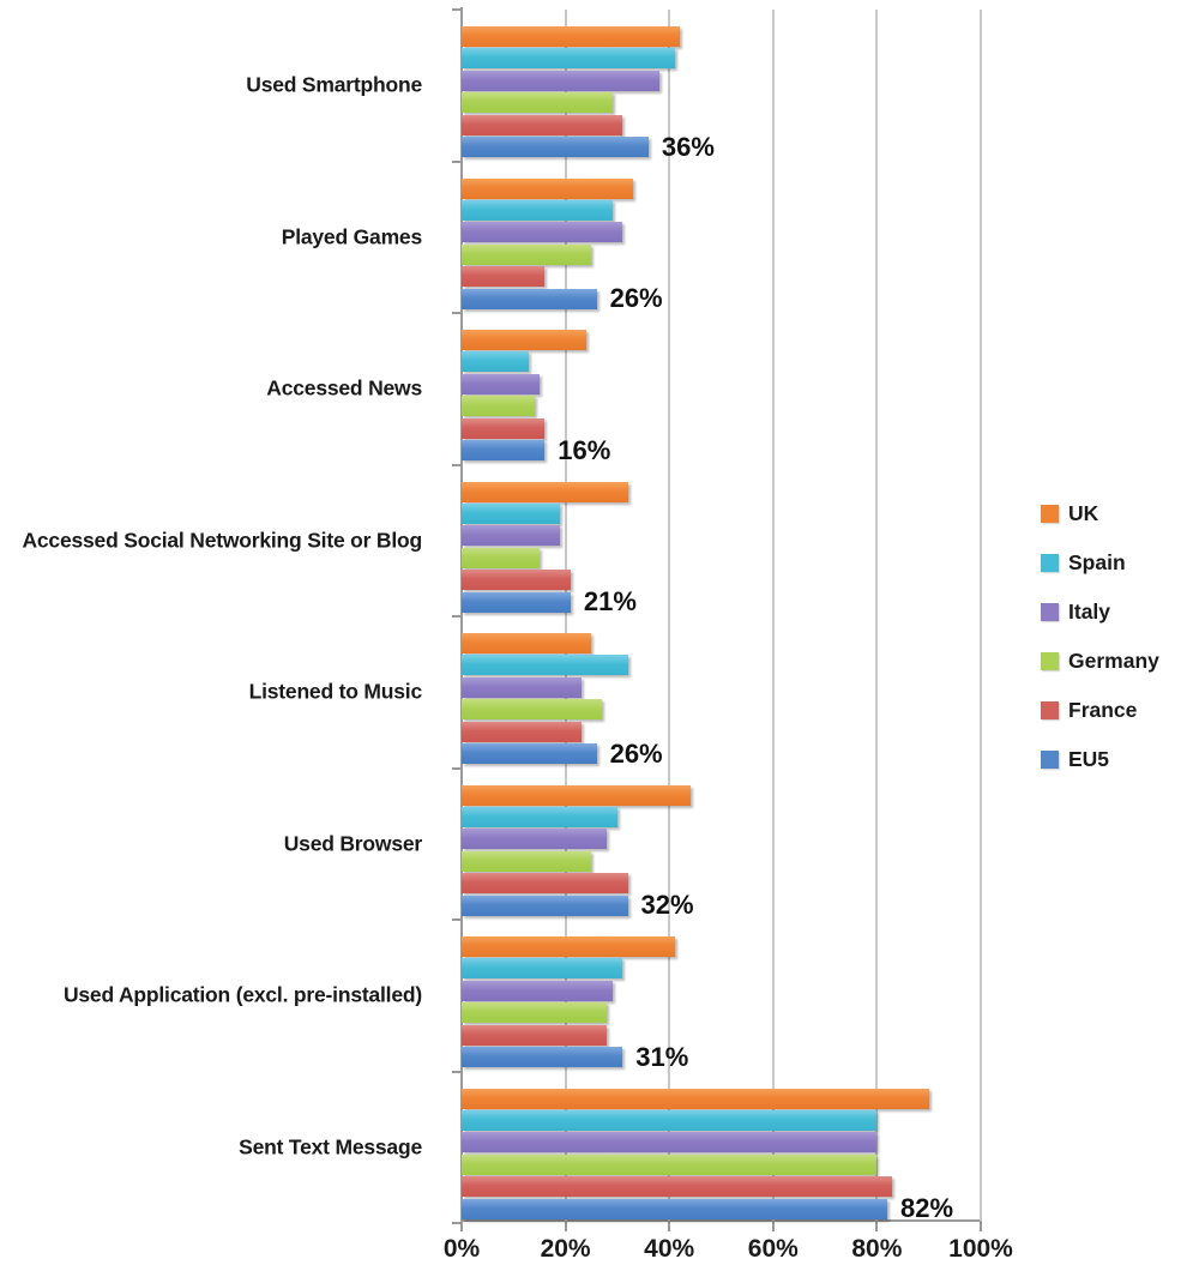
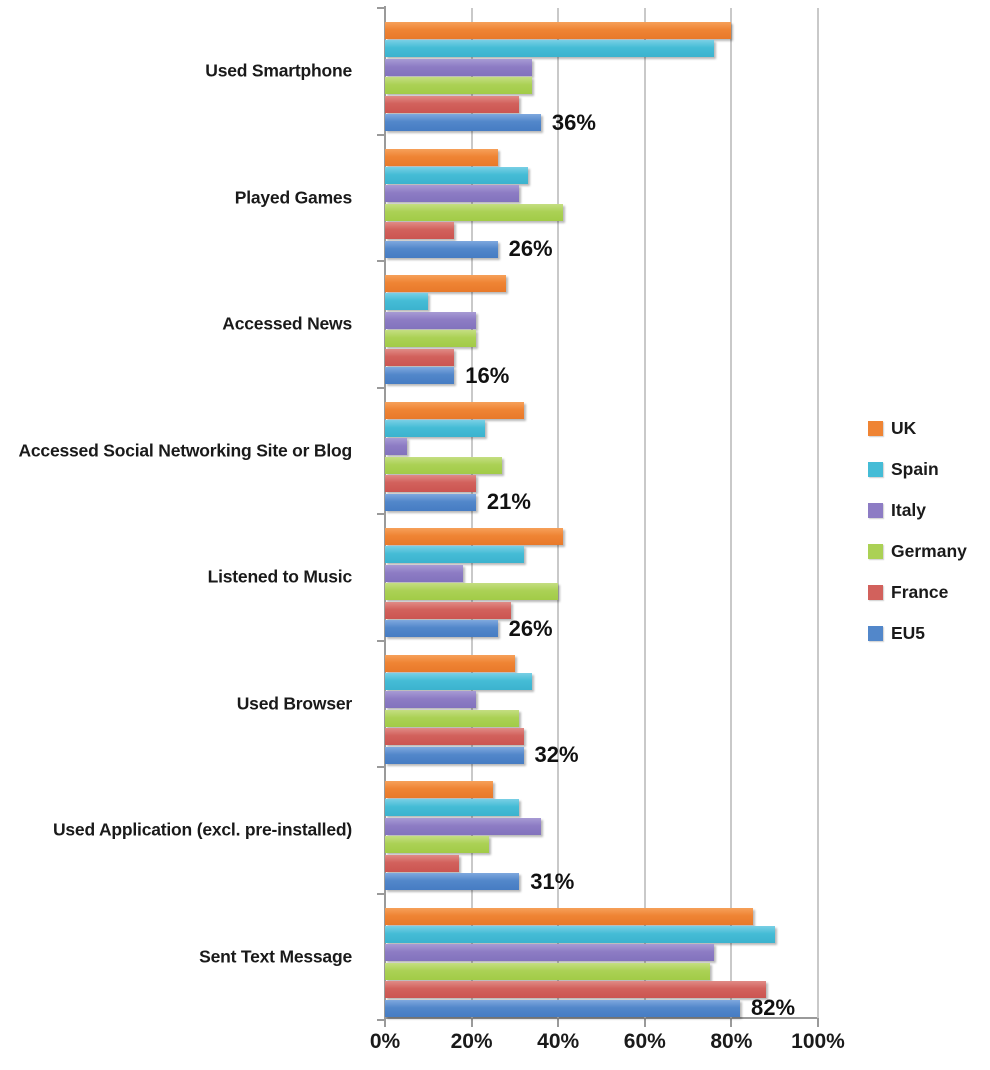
UK/Used Smartphone: 42% -> 80%
Spain/Used Smartphone: 41% -> 76%
Italy/Used Smartphone: 38% -> 34%
Germany/Used Smartphone: 29% -> 34%
UK/Played Games: 33% -> 26%
Spain/Played Games: 29% -> 33%
Germany/Played Games: 25% -> 41%
UK/Accessed News: 24% -> 28%
Spain/Accessed News: 13% -> 10%
Italy/Accessed News: 15% -> 21%
Germany/Accessed News: 14% -> 21%
Spain/Accessed Social Networking Site or Blog: 19% -> 23%
Italy/Accessed Social Networking Site or Blog: 19% -> 5%
Germany/Accessed Social Networking Site or Blog: 15% -> 27%
UK/Listened to Music: 25% -> 41%
Italy/Listened to Music: 23% -> 18%
Germany/Listened to Music: 27% -> 40%
France/Listened to Music: 23% -> 29%
UK/Used Browser: 44% -> 30%
Spain/Used Browser: 30% -> 34%
Italy/Used Browser: 28% -> 21%
Germany/Used Browser: 25% -> 31%
UK/Used Application (excl. pre-installed): 41% -> 25%
Italy/Used Application (excl. pre-installed): 29% -> 36%
Germany/Used Application (excl. pre-installed): 28% -> 24%
France/Used Application (excl. pre-installed): 28% -> 17%
UK/Sent Text Message: 90% -> 85%
Spain/Sent Text Message: 80% -> 90%
Italy/Sent Text Message: 80% -> 76%
Germany/Sent Text Message: 80% -> 75%
France/Sent Text Message: 83% -> 88%
